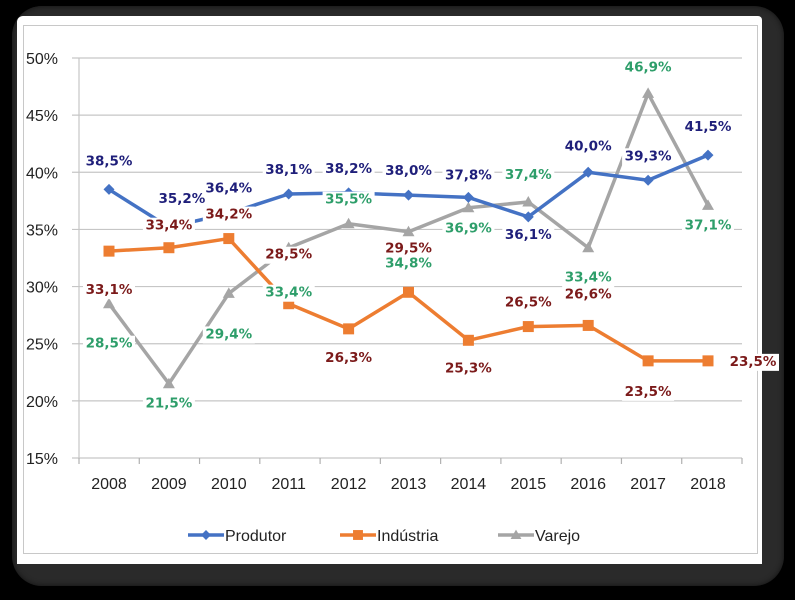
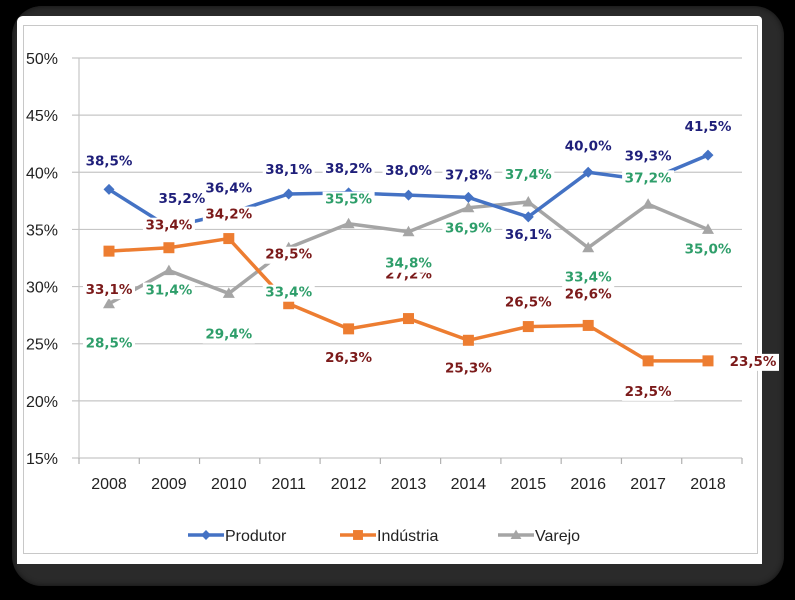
Varejo/2009: 21,5% -> 31,4%
Indústria/2013: 29,5% -> 27,2%
Varejo/2017: 46,9% -> 37,2%
Varejo/2018: 37,1% -> 35,0%
